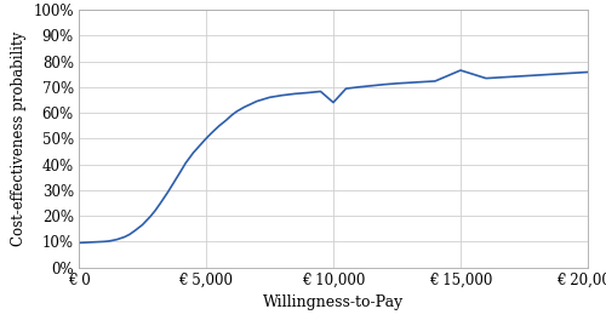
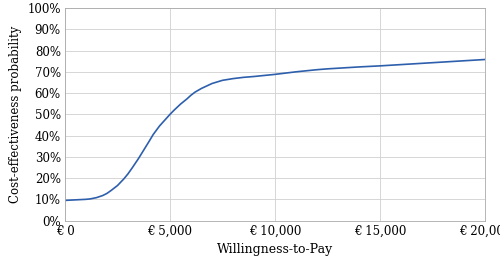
€ 10,000: 64.0% -> 68.8%
€ 15,000: 76.5% -> 72.8%
